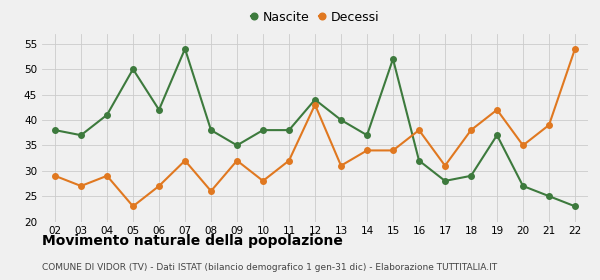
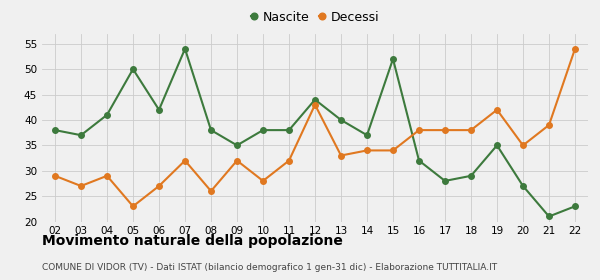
Decessi/13: 31 -> 33
Decessi/17: 31 -> 38
Nascite/19: 37 -> 35
Nascite/21: 25 -> 21
